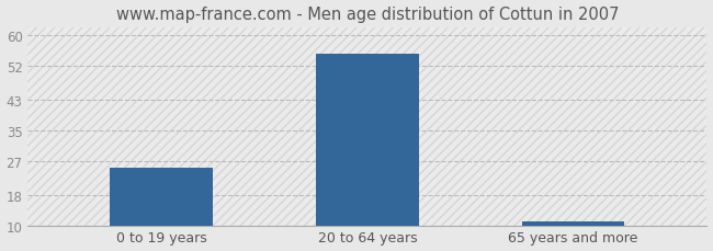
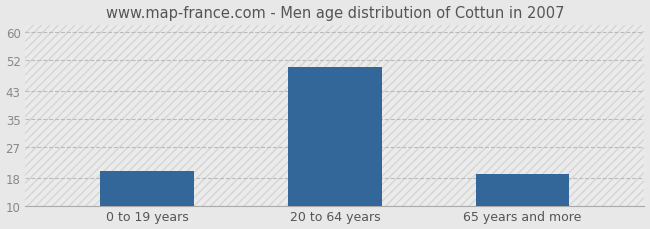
0 to 19 years: 25 -> 20
20 to 64 years: 55 -> 50
65 years and more: 11 -> 19
